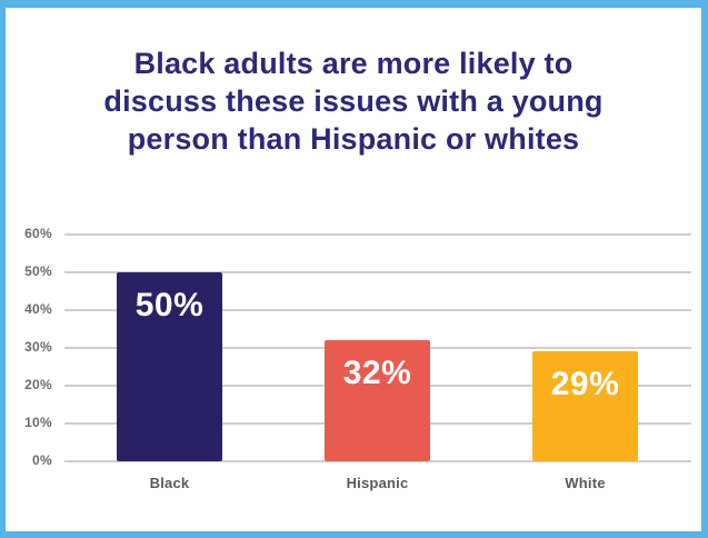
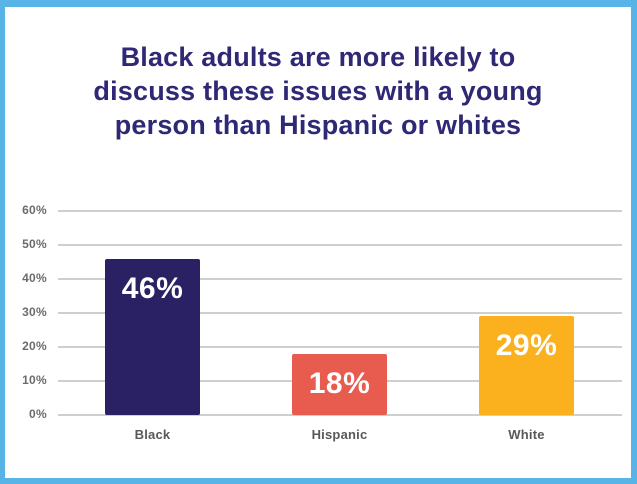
Black: 50% -> 46%
Hispanic: 32% -> 18%
